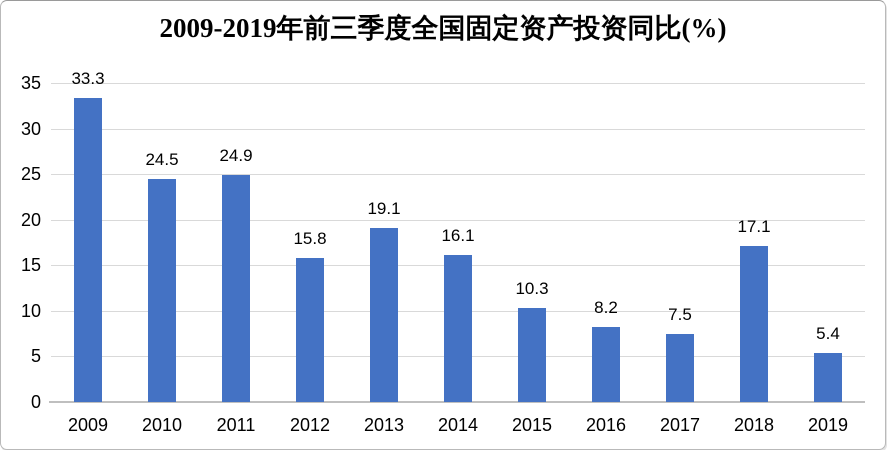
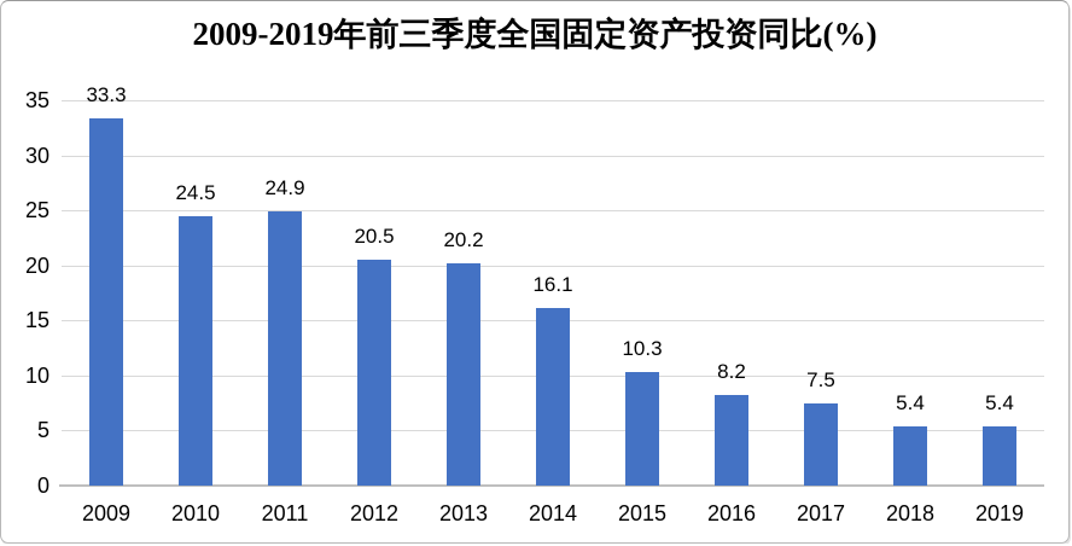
2012: 15.8 -> 20.5
2013: 19.1 -> 20.2
2018: 17.1 -> 5.4
